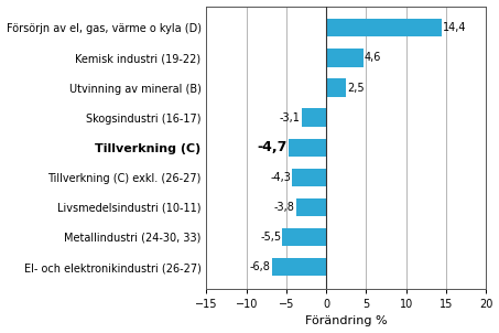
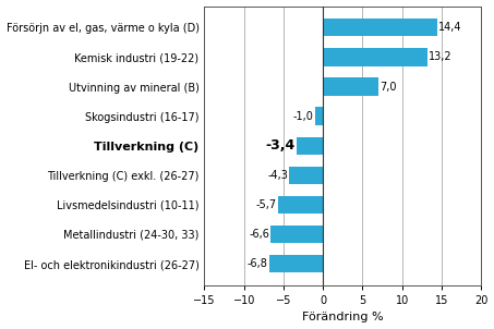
Kemisk industri (19-22): 4,6 -> 13,2
Utvinning av mineral (B): 2,5 -> 7,0
Skogsindustri (16-17): -3,1 -> -1,0
Tillverkning (C): -4,7 -> -3,4
Livsmedelsindustri (10-11): -3,8 -> -5,7
Metallindustri (24-30, 33): -5,5 -> -6,6
